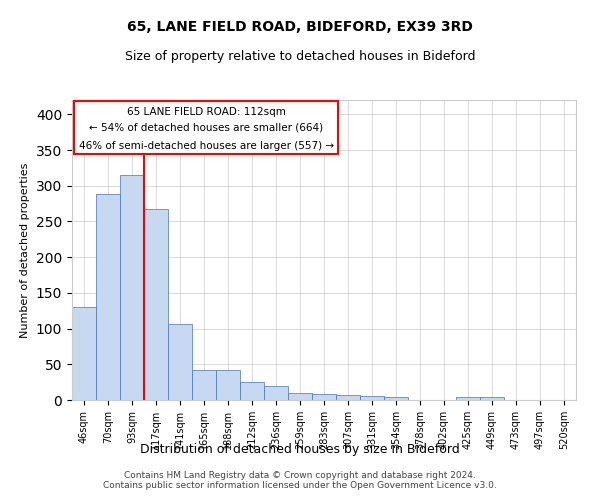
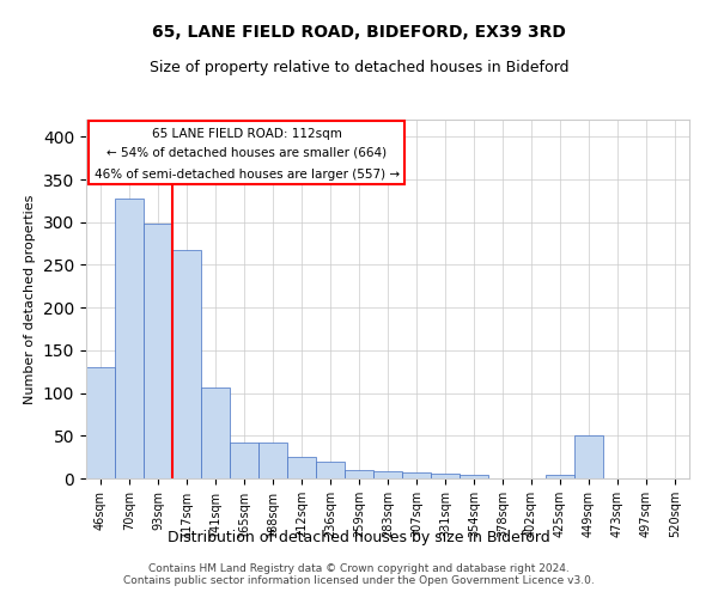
70sqm: 288 -> 328
93sqm: 315 -> 298
449sqm: 4 -> 50
